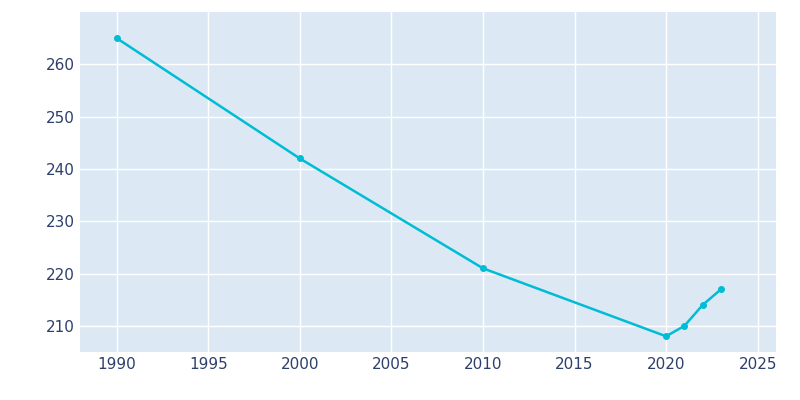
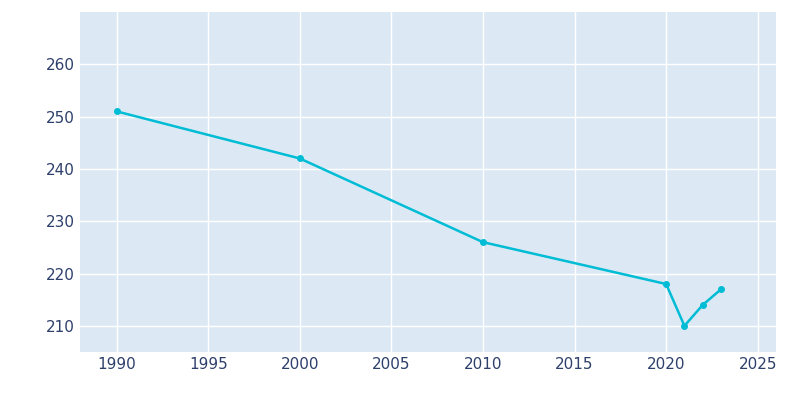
1990: 265 -> 251
2010: 221 -> 226
2020: 208 -> 218
